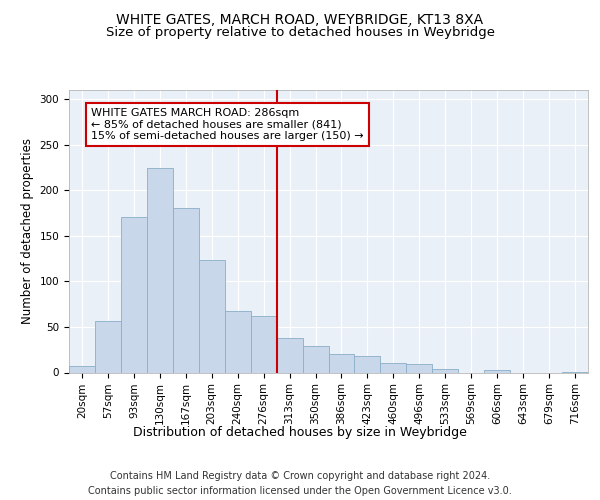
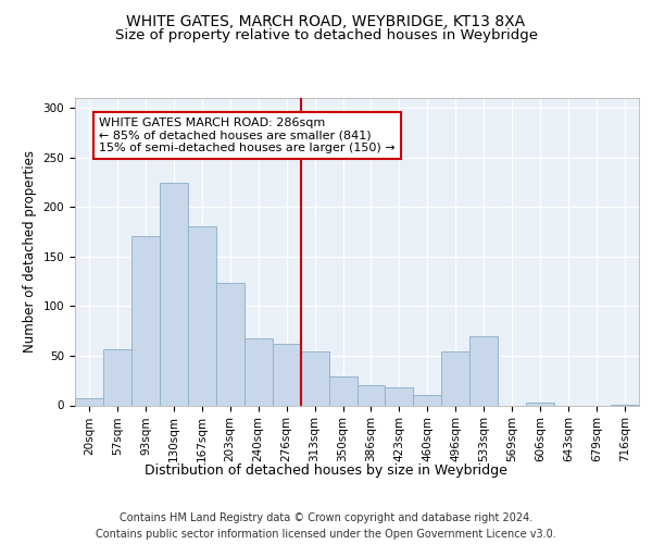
313sqm: 38 -> 54
496sqm: 9 -> 54
533sqm: 4 -> 70
